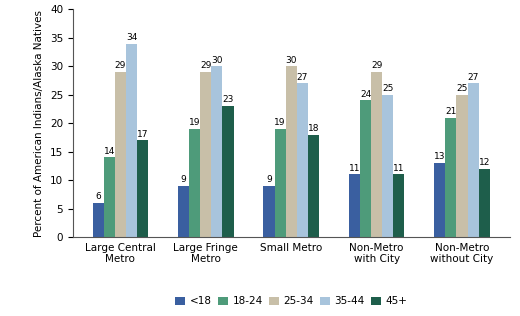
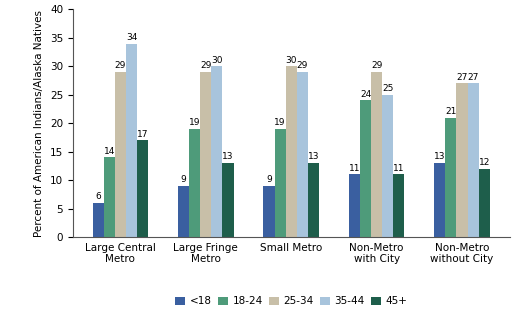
45+/Large Fringe Metro: 23 -> 13
35-44/Small Metro: 27 -> 29
45+/Small Metro: 18 -> 13
25-34/Non-Metro without City: 25 -> 27
